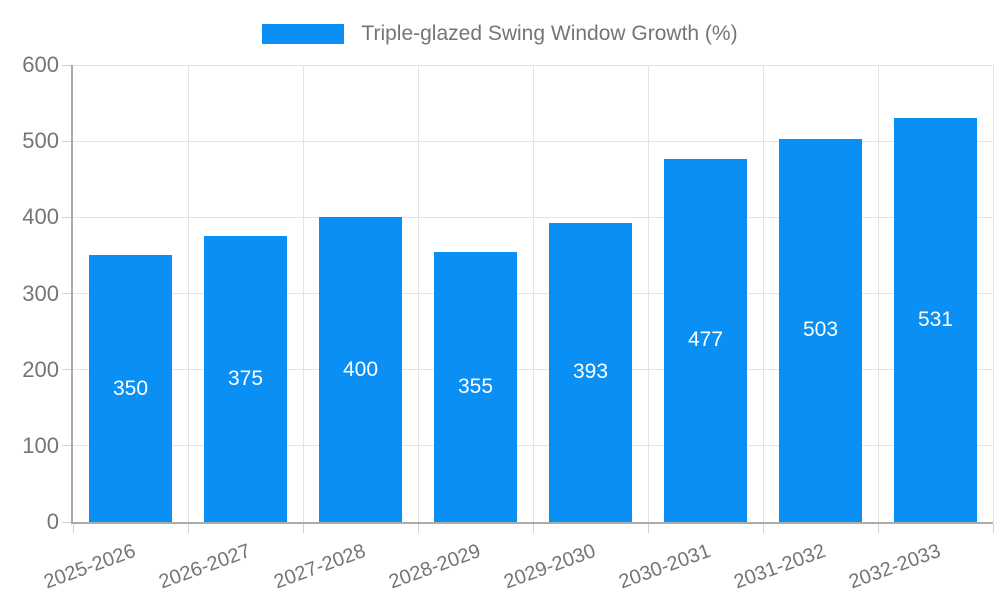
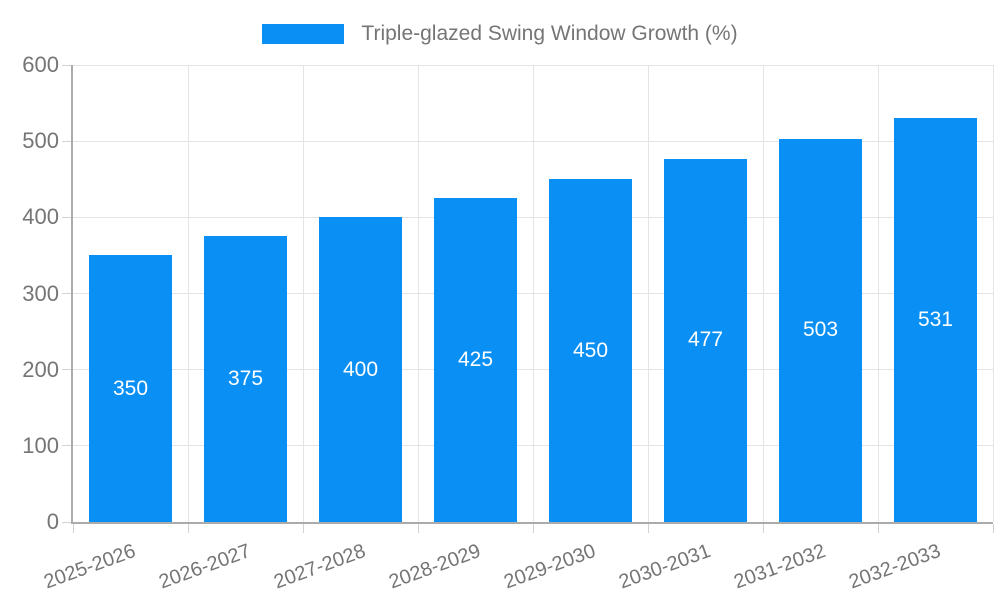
2028-2029: 355 -> 425
2029-2030: 393 -> 450
